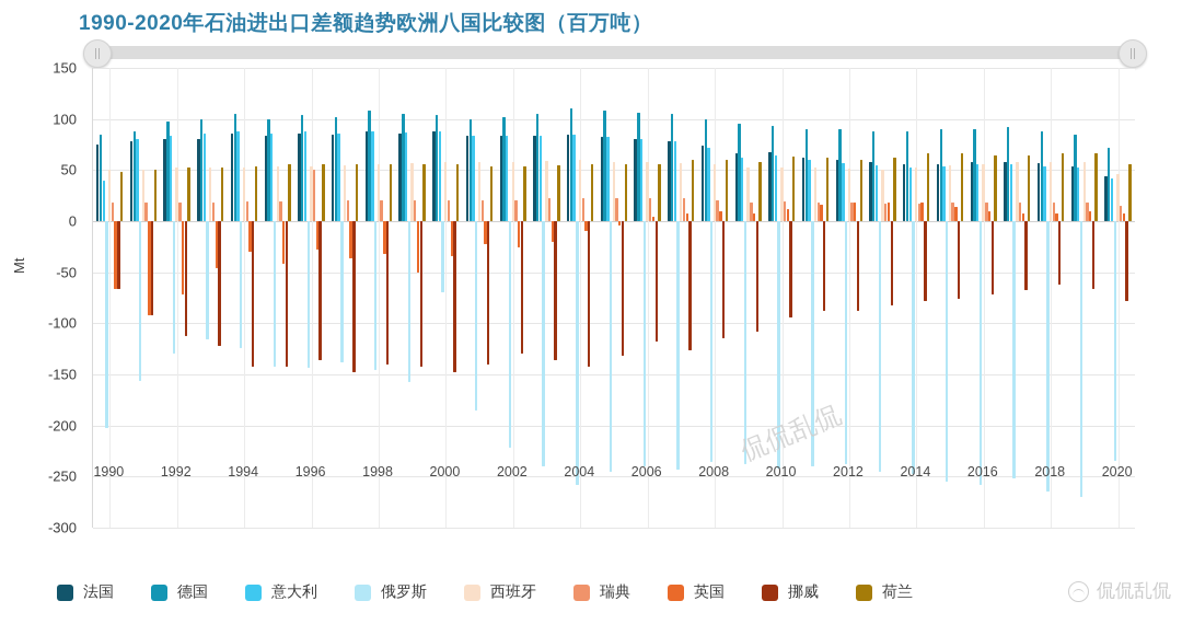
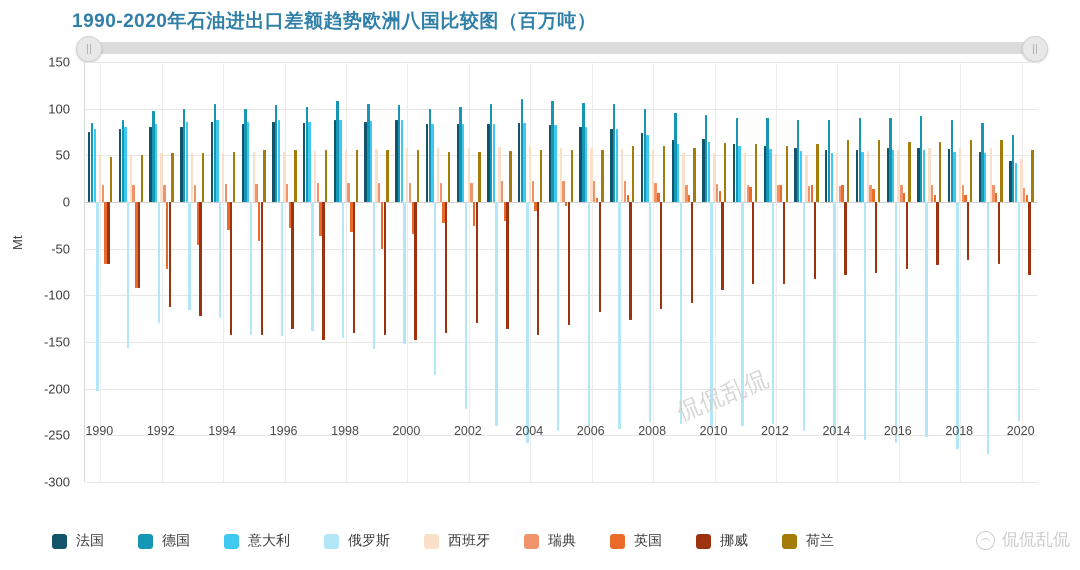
意大利/1990: 40 -> 80
瑞典/1996: 50 -> 20
俄罗斯/2000: -70 -> -150
